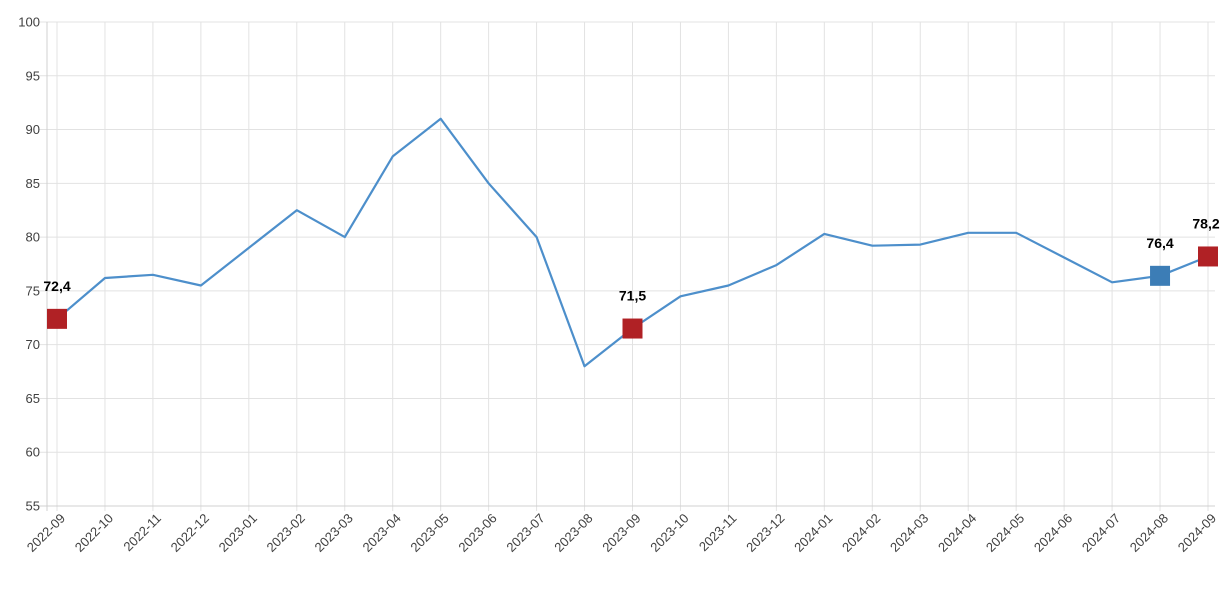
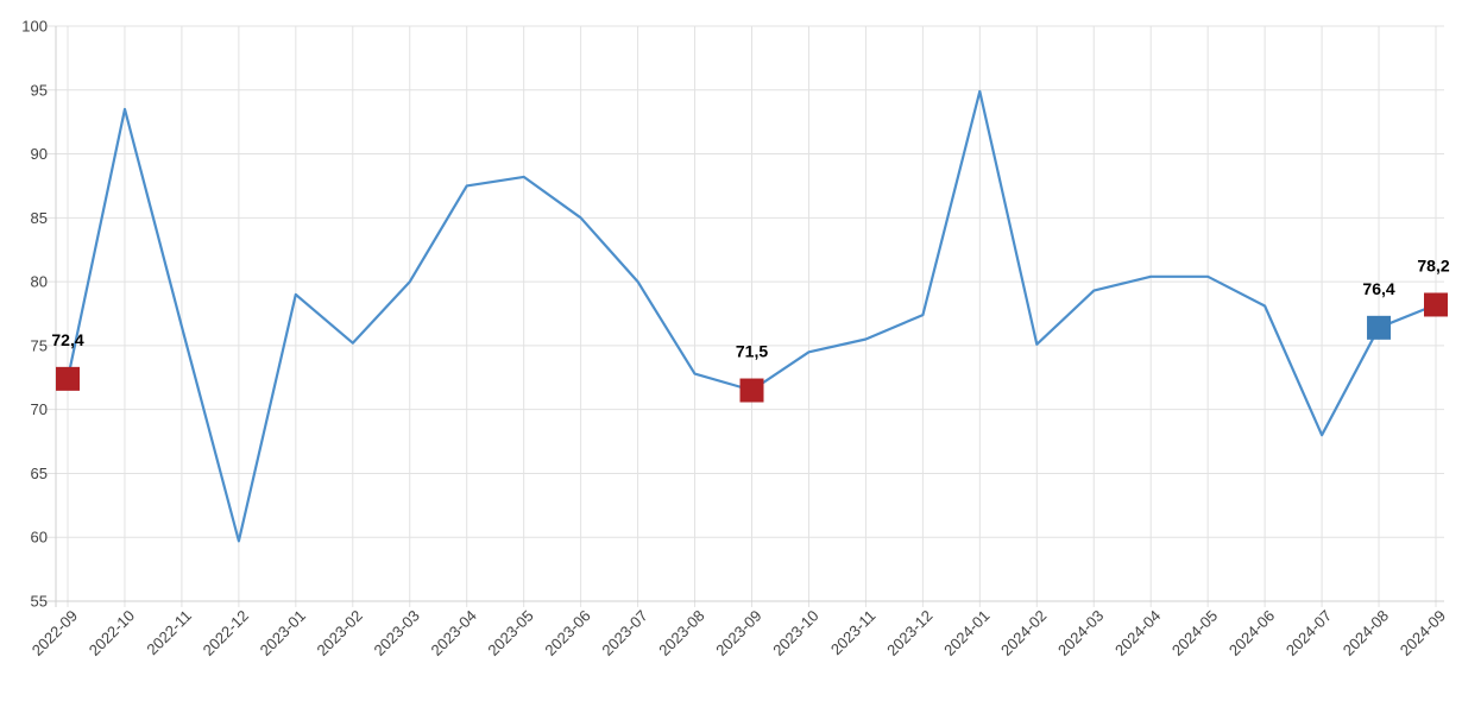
2022-10: 76.2 -> 93.5
2022-12: 75.5 -> 59.7
2023-02: 82.5 -> 75.2
2023-05: 91.0 -> 88.2
2023-08: 68.0 -> 72.8
2024-01: 80.3 -> 94.9
2024-02: 79.2 -> 75.1
2024-07: 75.8 -> 68.0
